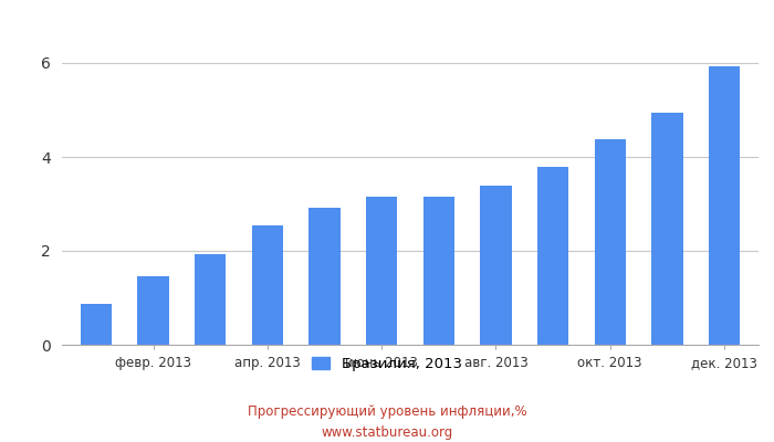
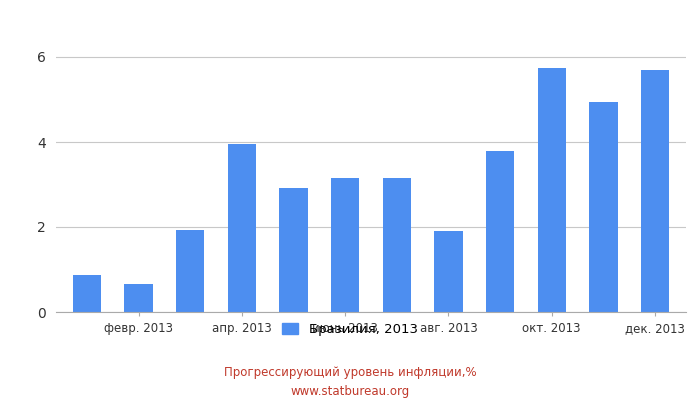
февр. 2013: 1.45 -> 0.65
апр. 2013: 2.55 -> 3.95
авг. 2013: 3.40 -> 1.90
окт. 2013: 4.38 -> 5.75
дек. 2013: 5.93 -> 5.70
